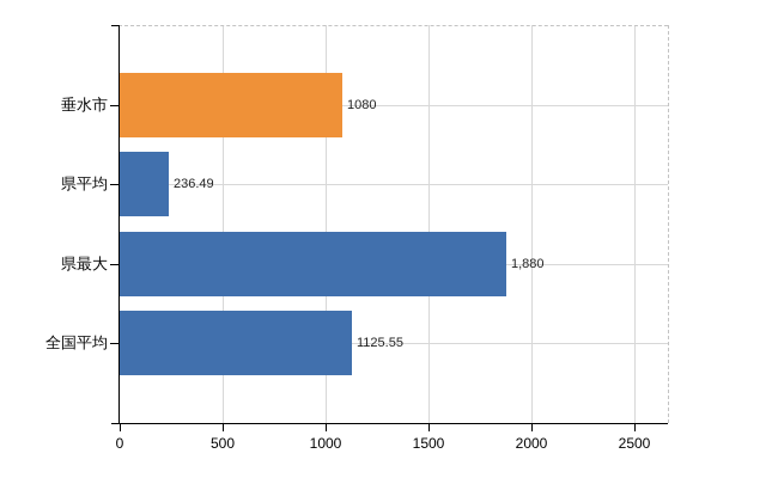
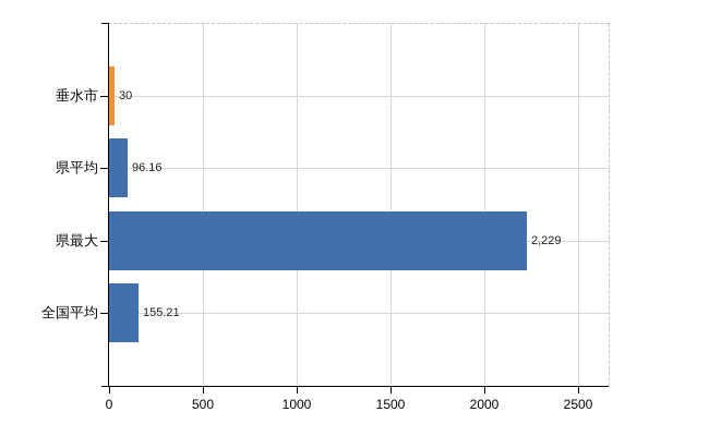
垂水市: 1080 -> 30
県平均: 236.49 -> 96.16
県最大: 1,880 -> 2,229
全国平均: 1125.55 -> 155.21
